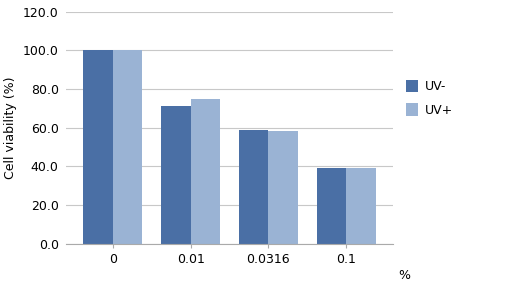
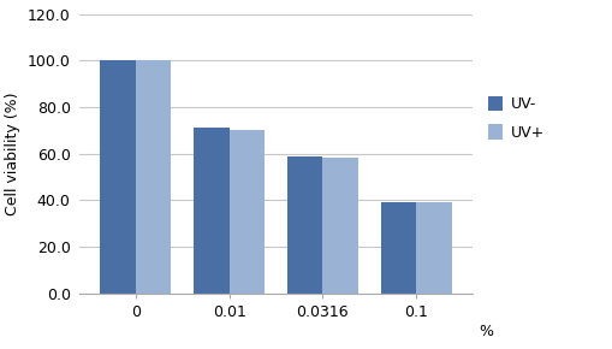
UV+/0.01: 75 -> 70
